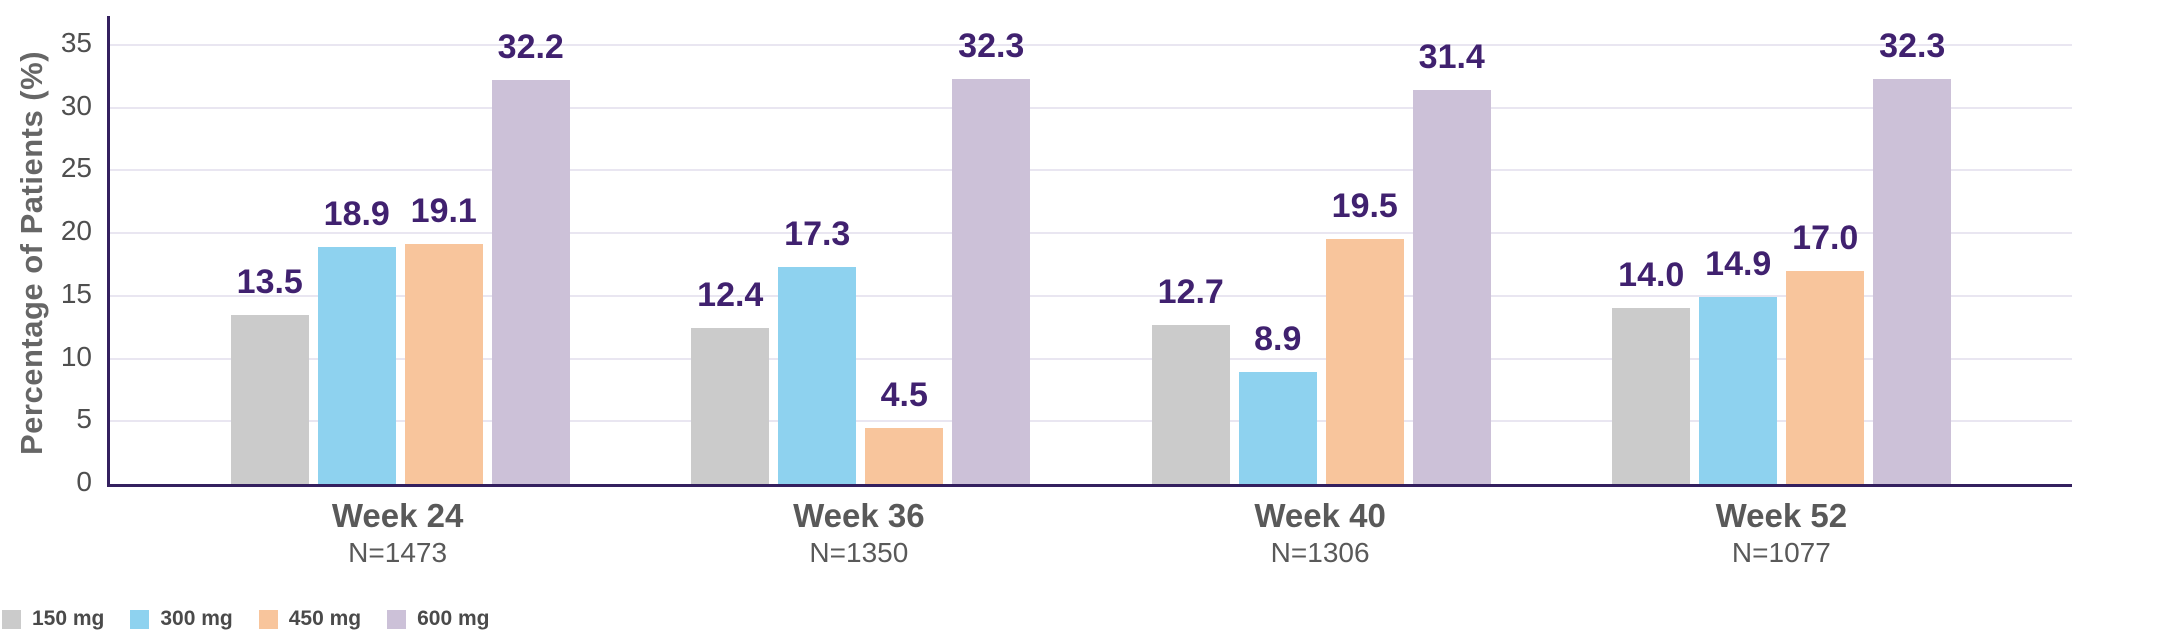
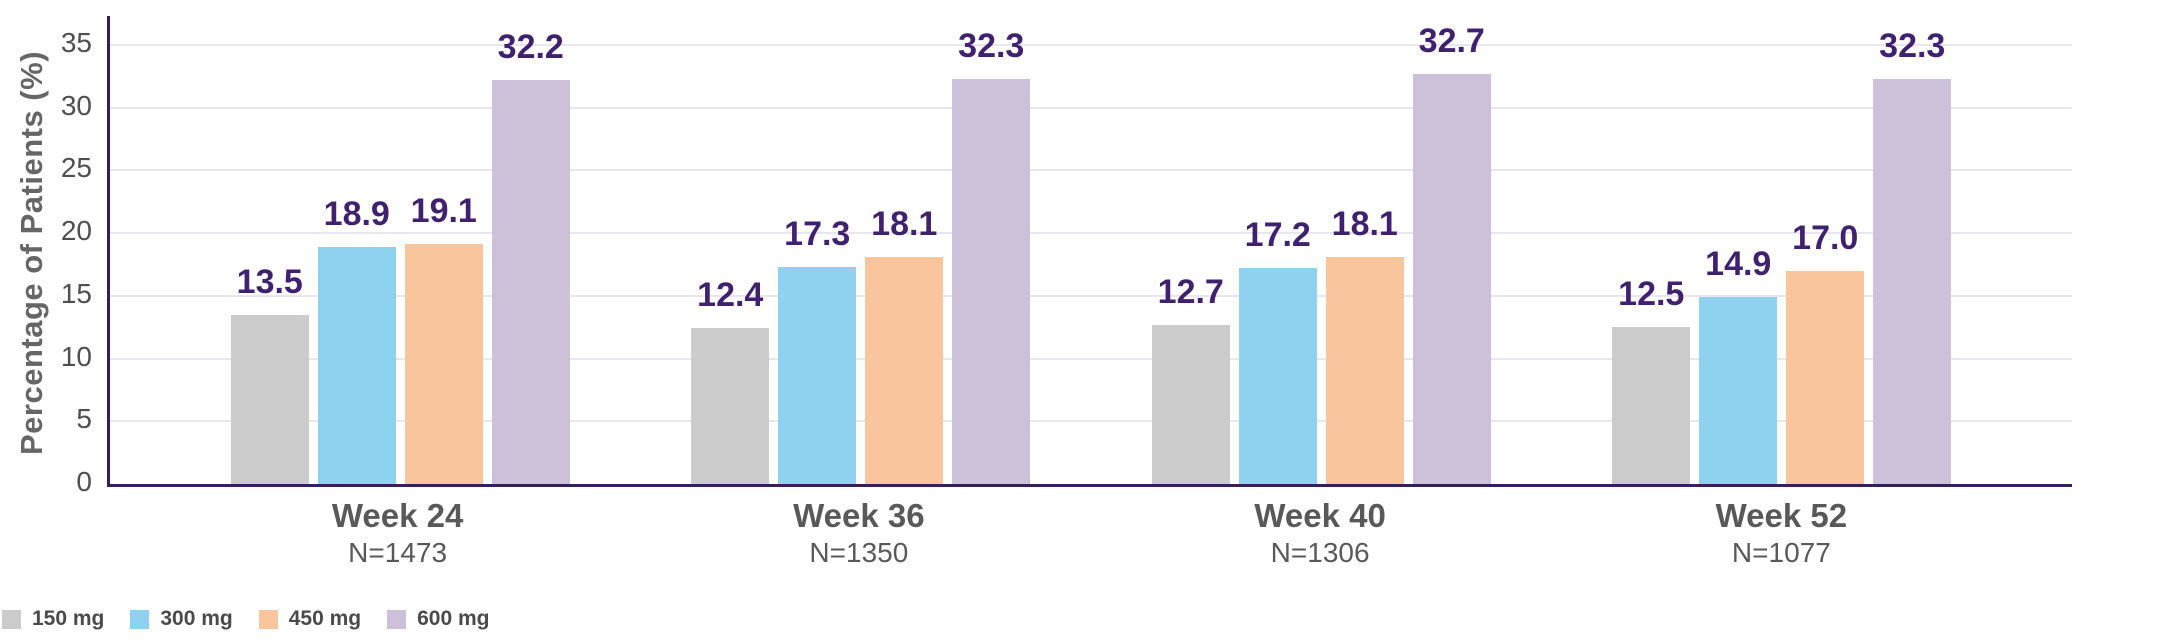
450 mg/Week 36: 4.5 -> 18.1
300 mg/Week 40: 8.9 -> 17.2
450 mg/Week 40: 19.5 -> 18.1
600 mg/Week 40: 31.4 -> 32.7
150 mg/Week 52: 14.0 -> 12.5
